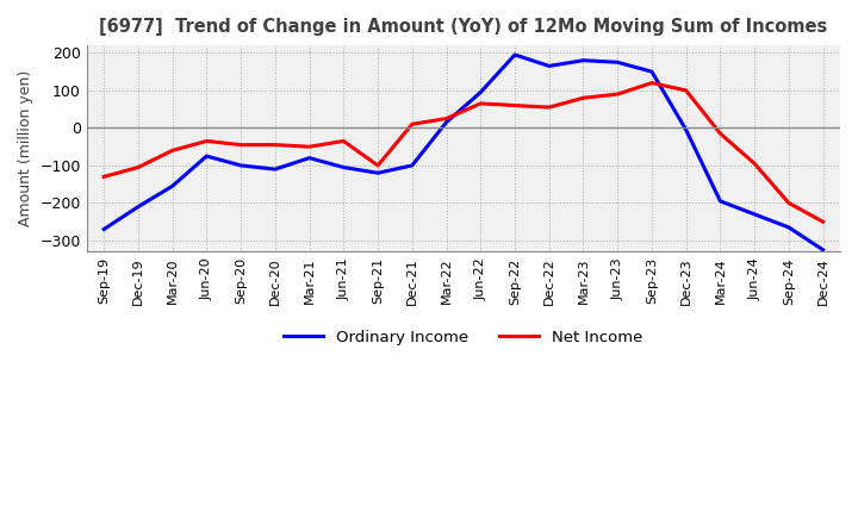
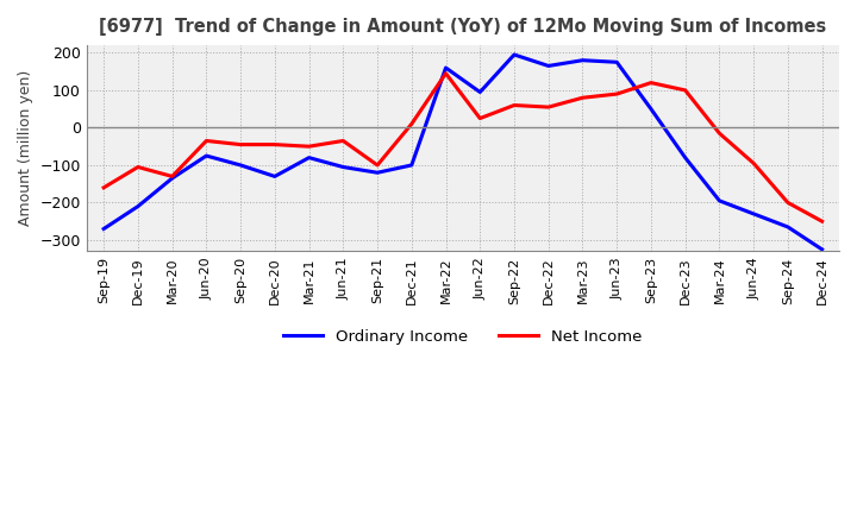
Net Income/Sep-19: -130 -> -160
Ordinary Income/Mar-20: -155 -> -135
Net Income/Mar-20: -60 -> -130
Ordinary Income/Dec-20: -110 -> -130
Ordinary Income/Mar-22: 15 -> 160
Net Income/Mar-22: 25 -> 145
Net Income/Jun-22: 65 -> 25
Ordinary Income/Sep-23: 150 -> 50
Ordinary Income/Dec-23: -5 -> -80
